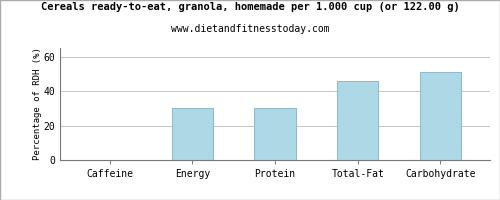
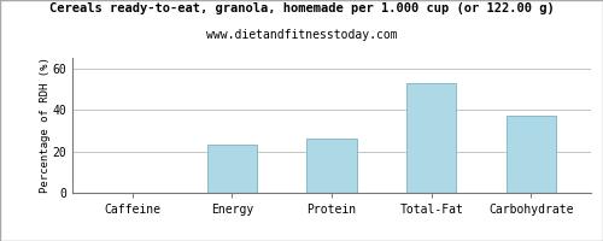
Energy: 30 -> 23
Protein: 30 -> 26
Total-Fat: 46 -> 53
Carbohydrate: 51 -> 37
